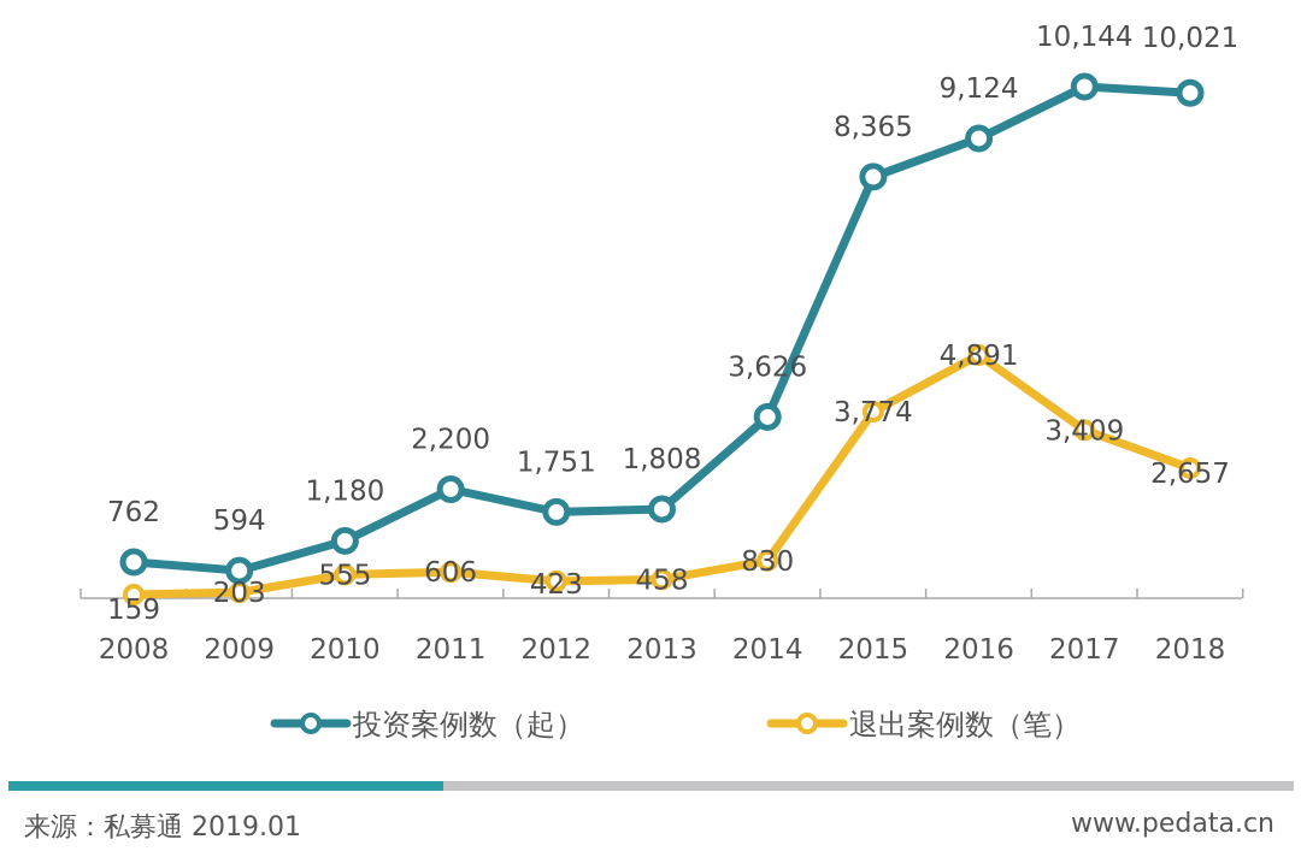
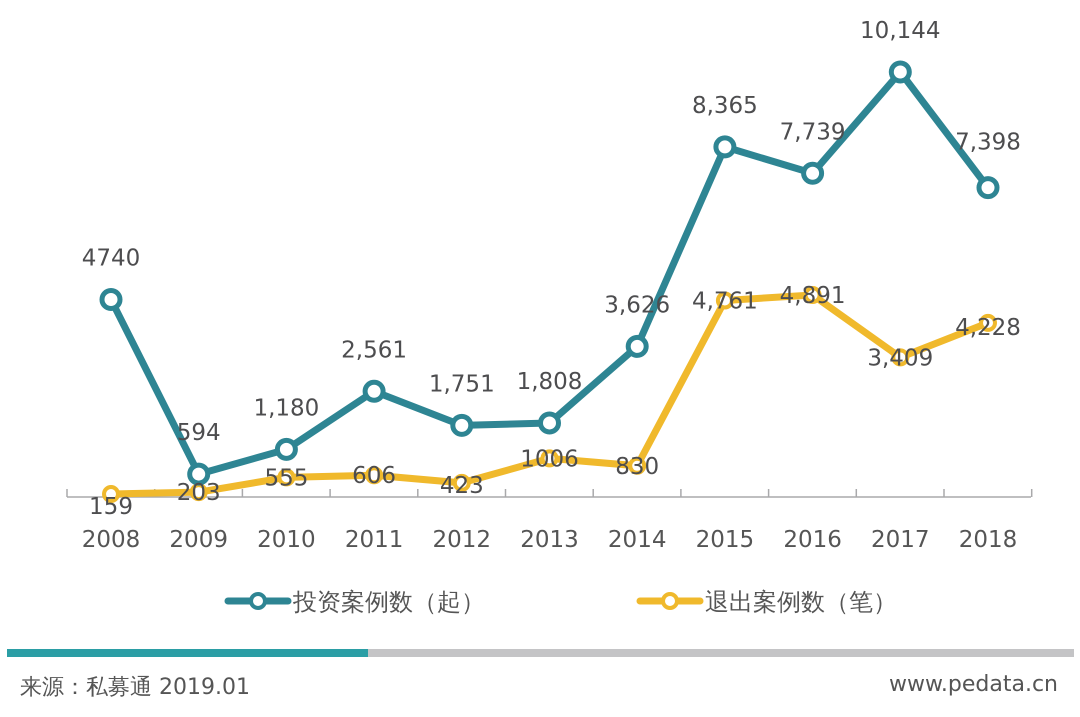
投资案例数（起）/2008: 762 -> 4740
投资案例数（起）/2011: 2,200 -> 2,561
退出案例数（笔）/2013: 458 -> 1006
退出案例数（笔）/2015: 3,774 -> 4,761
投资案例数（起）/2016: 9,124 -> 7,739
投资案例数（起）/2018: 10,021 -> 7,398
退出案例数（笔）/2018: 2,657 -> 4,228
